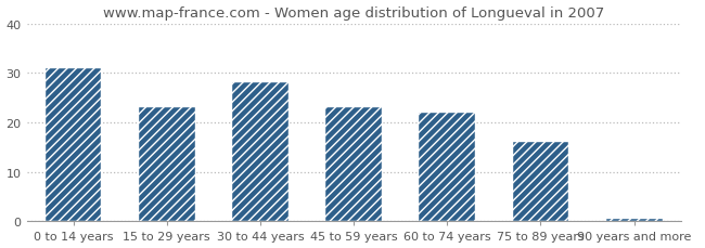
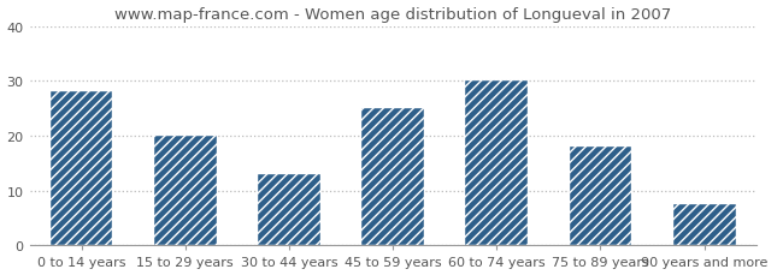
0 to 14 years: 31.0 -> 28.0
15 to 29 years: 23.0 -> 20.0
30 to 44 years: 28.0 -> 13.0
45 to 59 years: 23.0 -> 25.0
60 to 74 years: 22.0 -> 30.0
75 to 89 years: 16.0 -> 18.0
90 years and more: 0.5 -> 7.5
